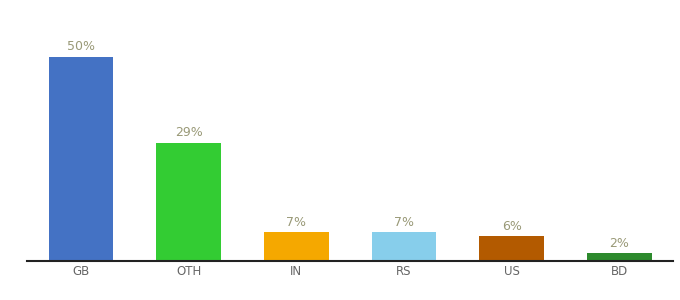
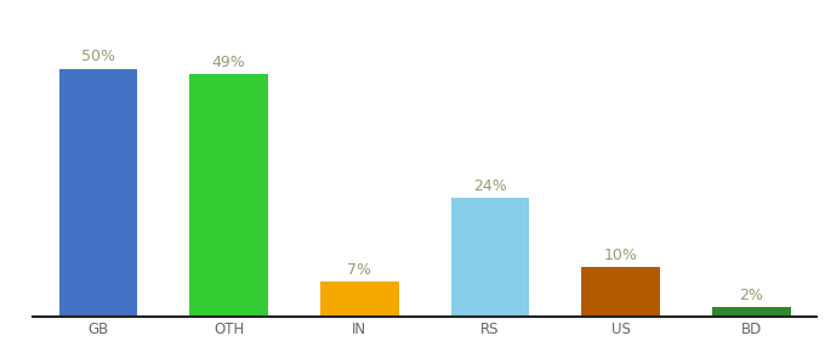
OTH: 29% -> 49%
RS: 7% -> 24%
US: 6% -> 10%
